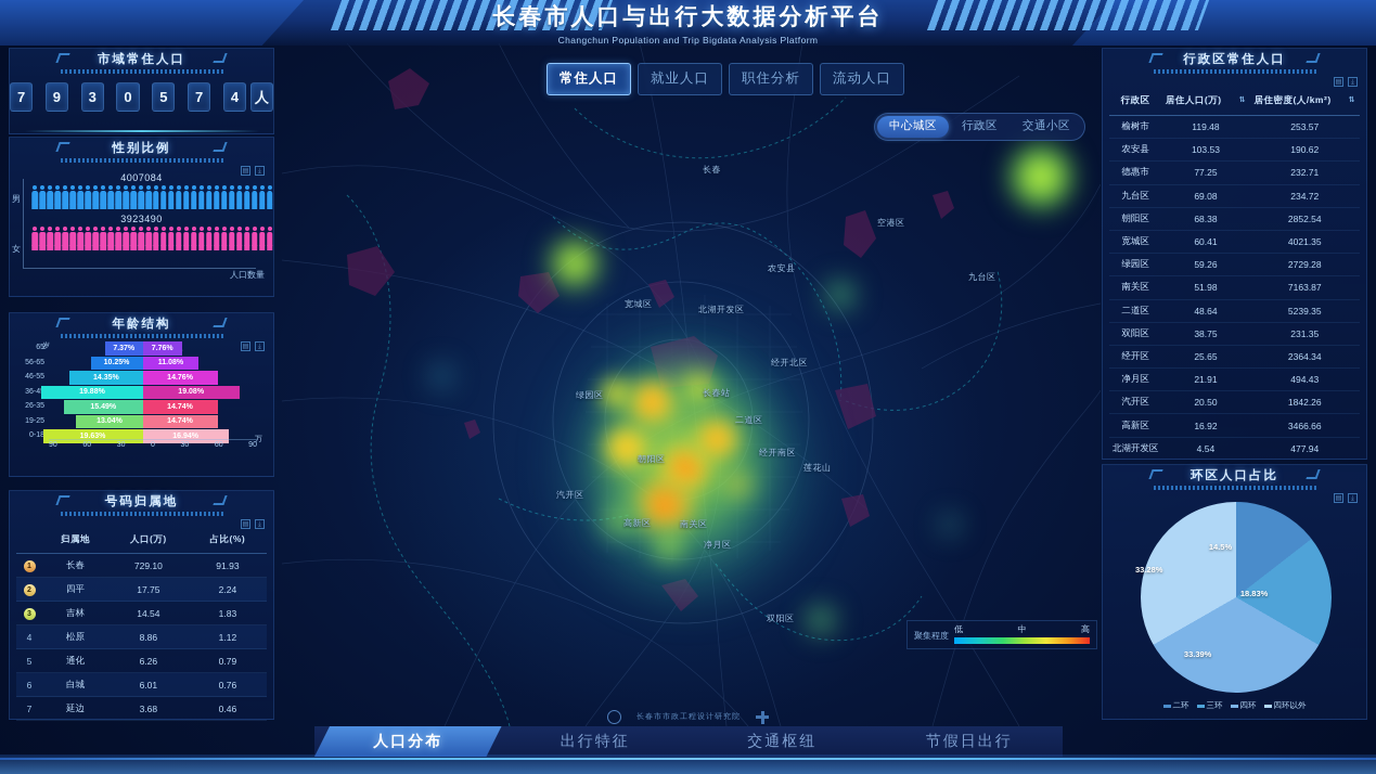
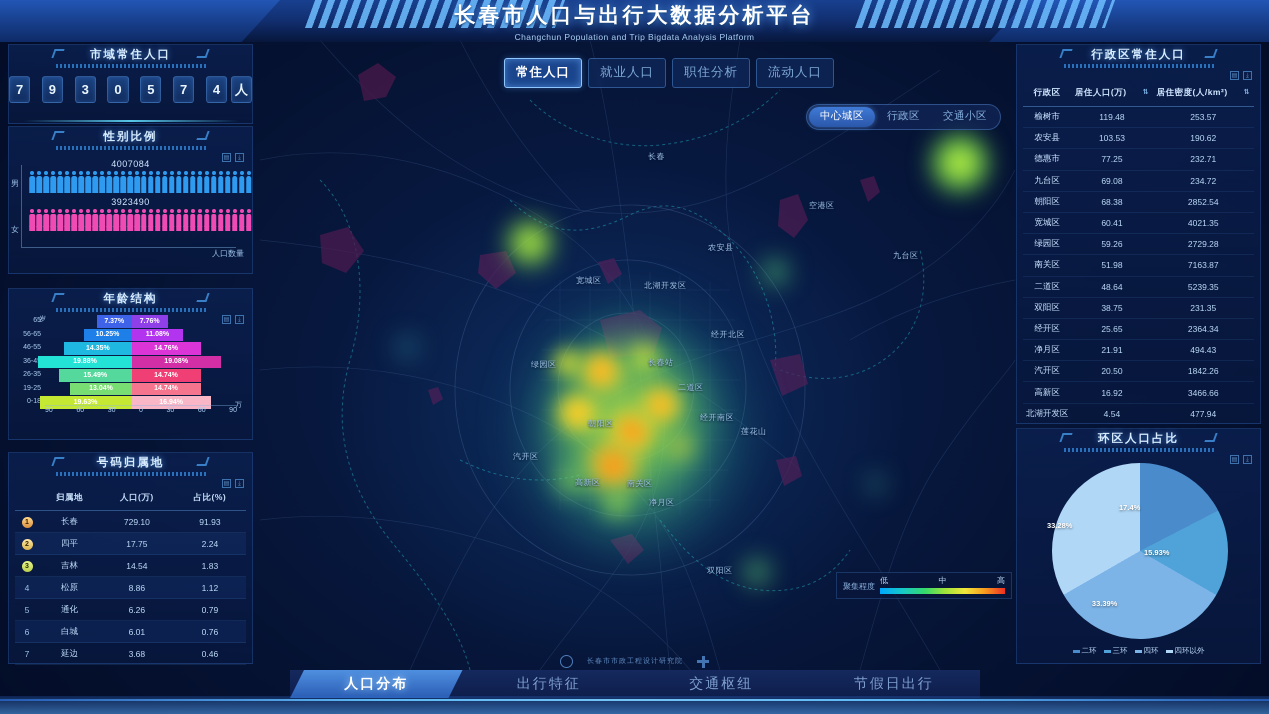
环区人口占比/二环: 14.5% -> 17.4%
环区人口占比/三环: 18.83% -> 15.93%
